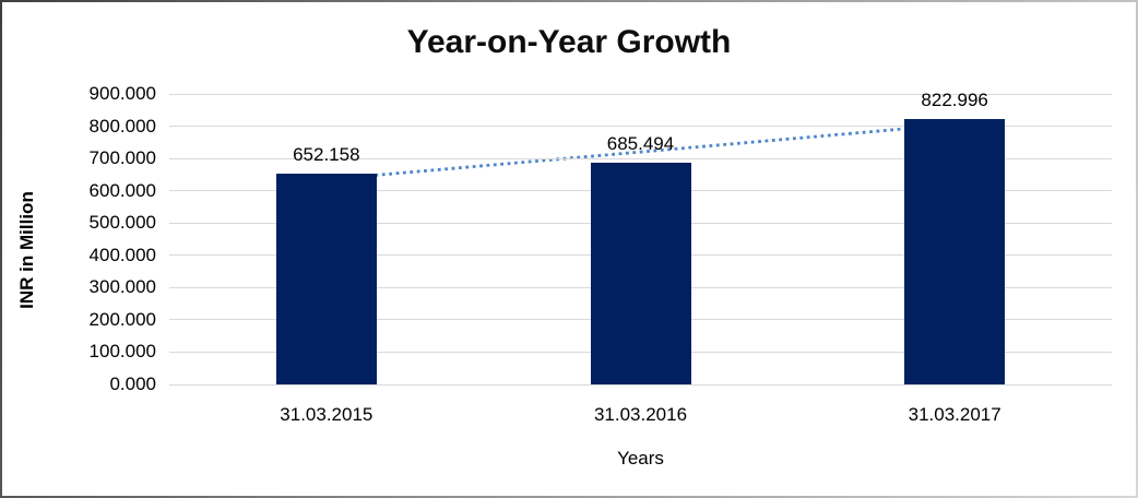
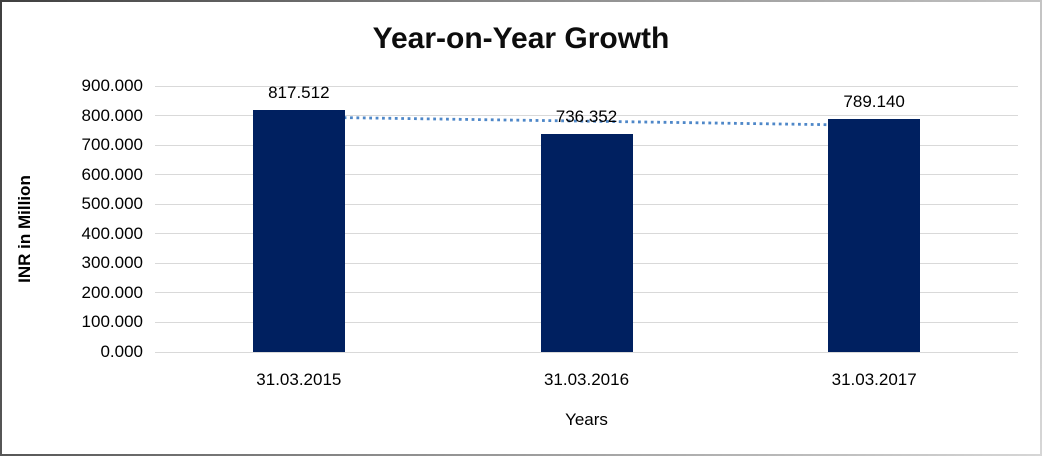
31.03.2015: 652.158 -> 817.512
31.03.2016: 685.494 -> 736.352
31.03.2017: 822.996 -> 789.140
